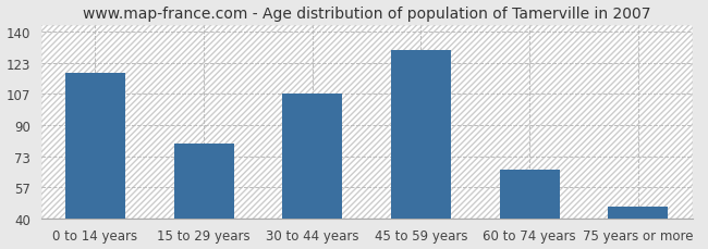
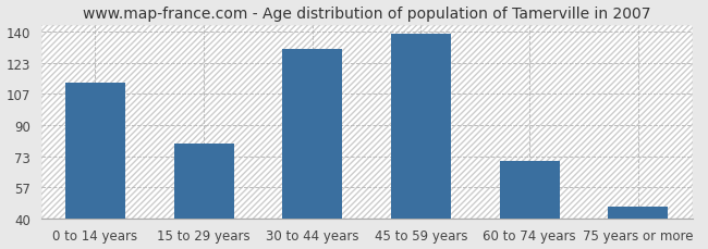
0 to 14 years: 118 -> 113
30 to 44 years: 107 -> 131
45 to 59 years: 130 -> 139
60 to 74 years: 66 -> 71
